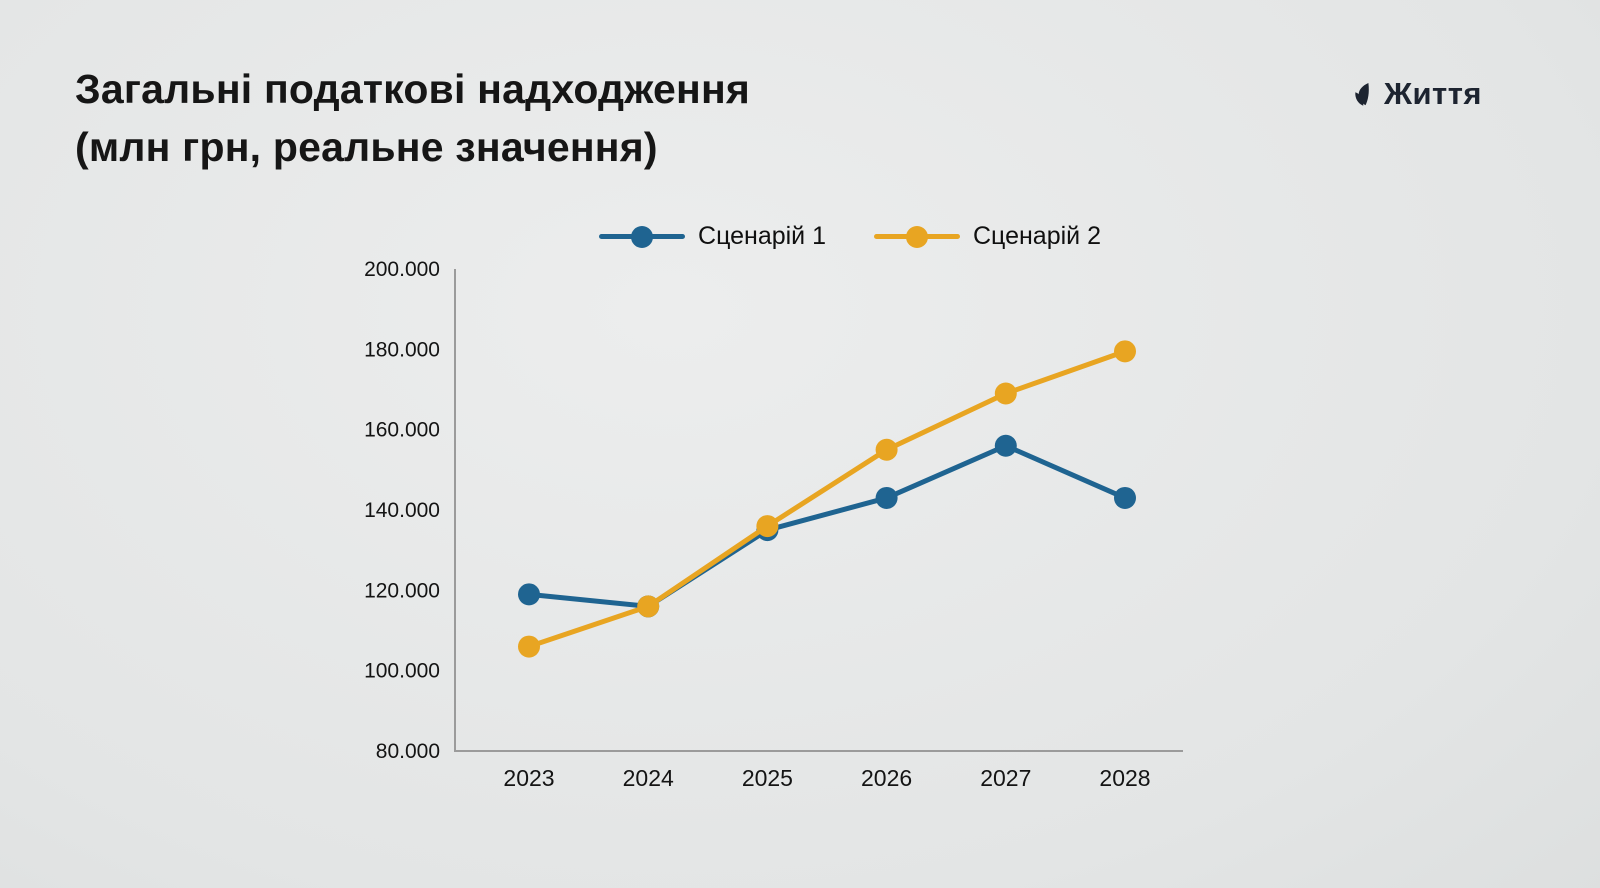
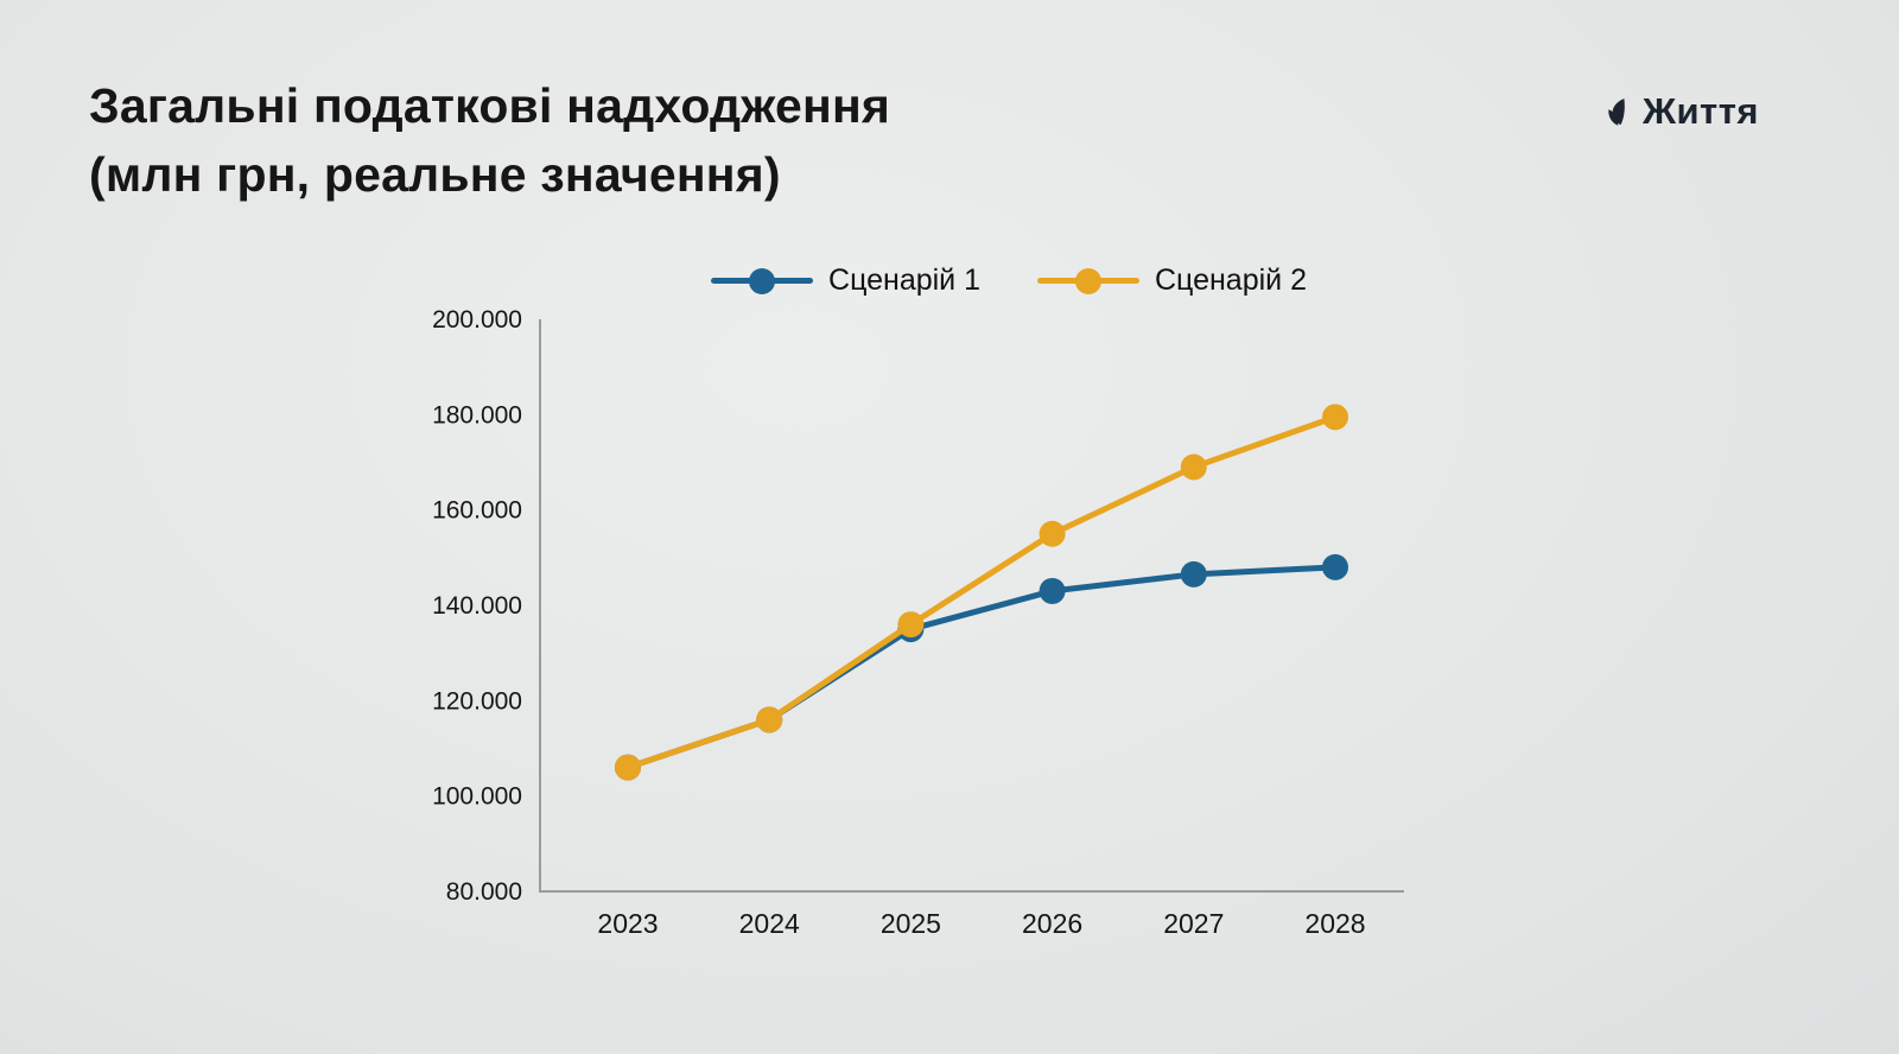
Сценарій 1/2023: 119000 -> 106000
Сценарій 1/2027: 156000 -> 146000
Сценарій 1/2028: 143000 -> 148000
